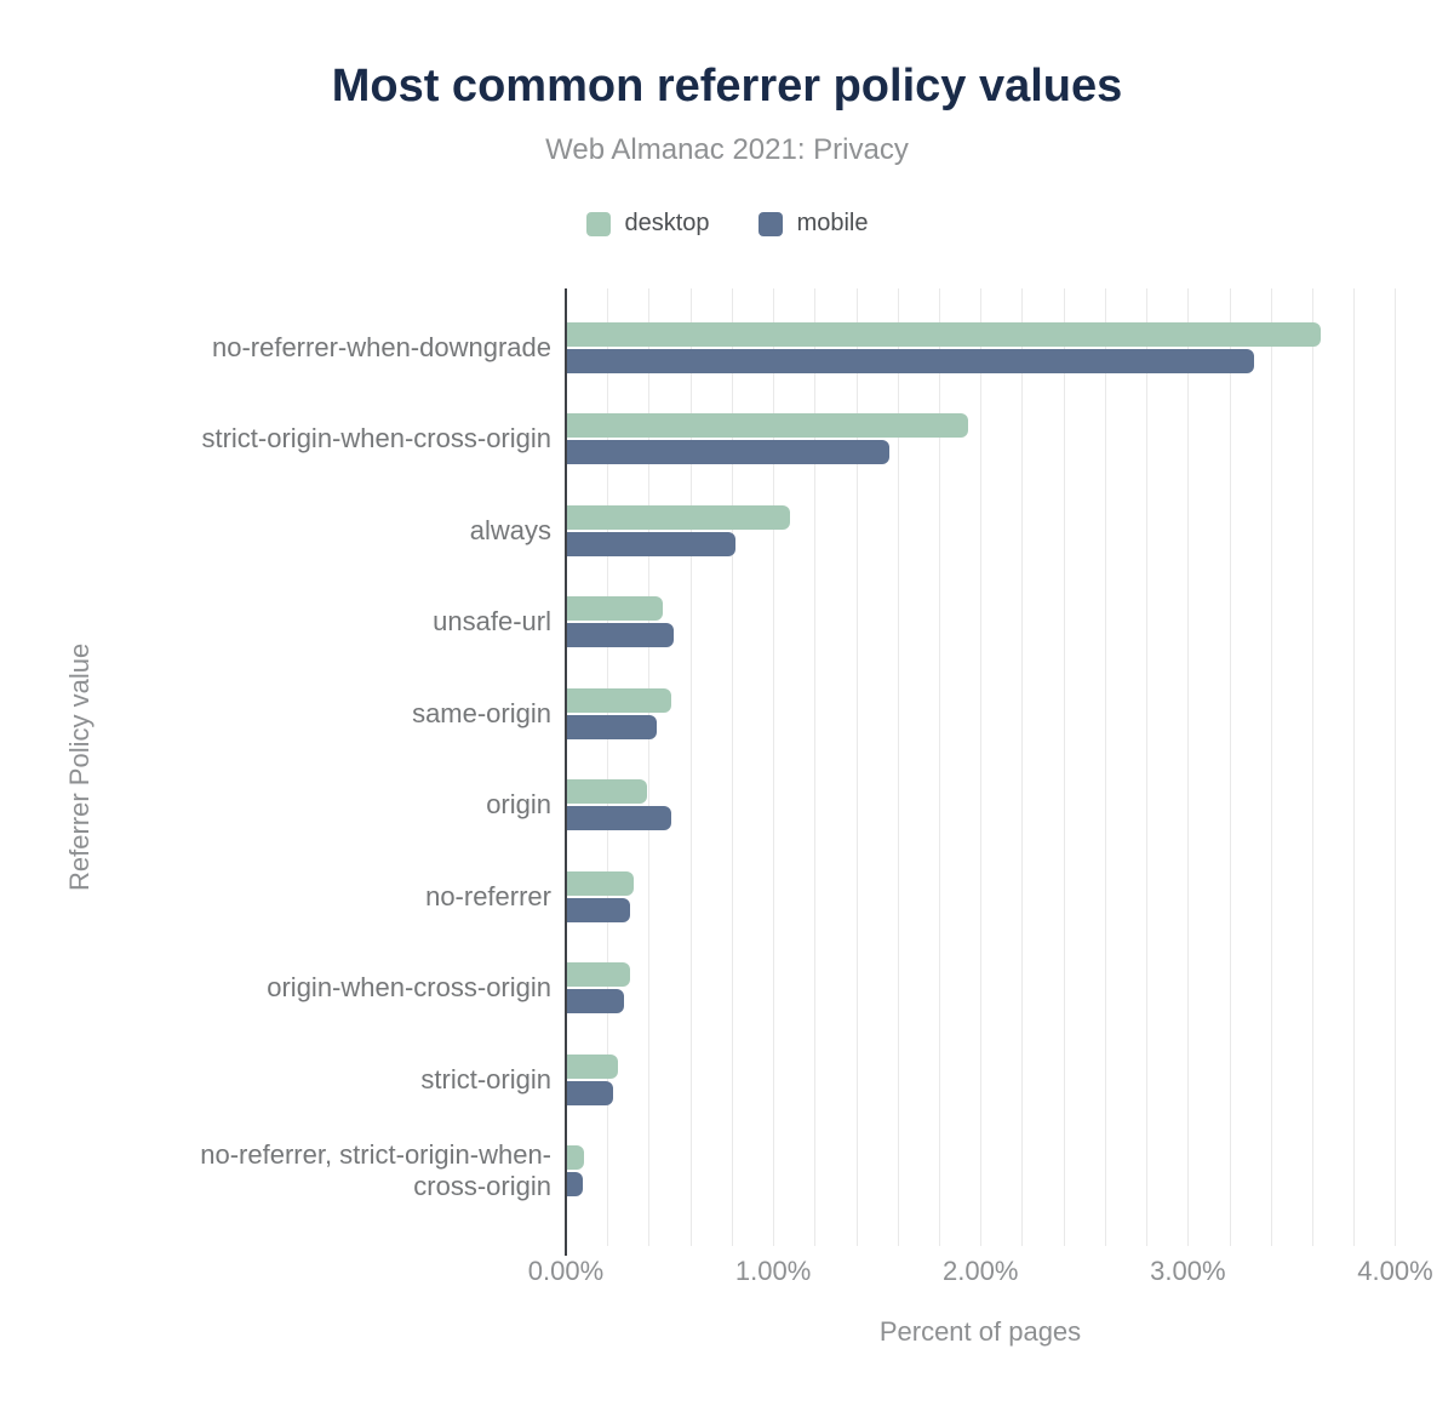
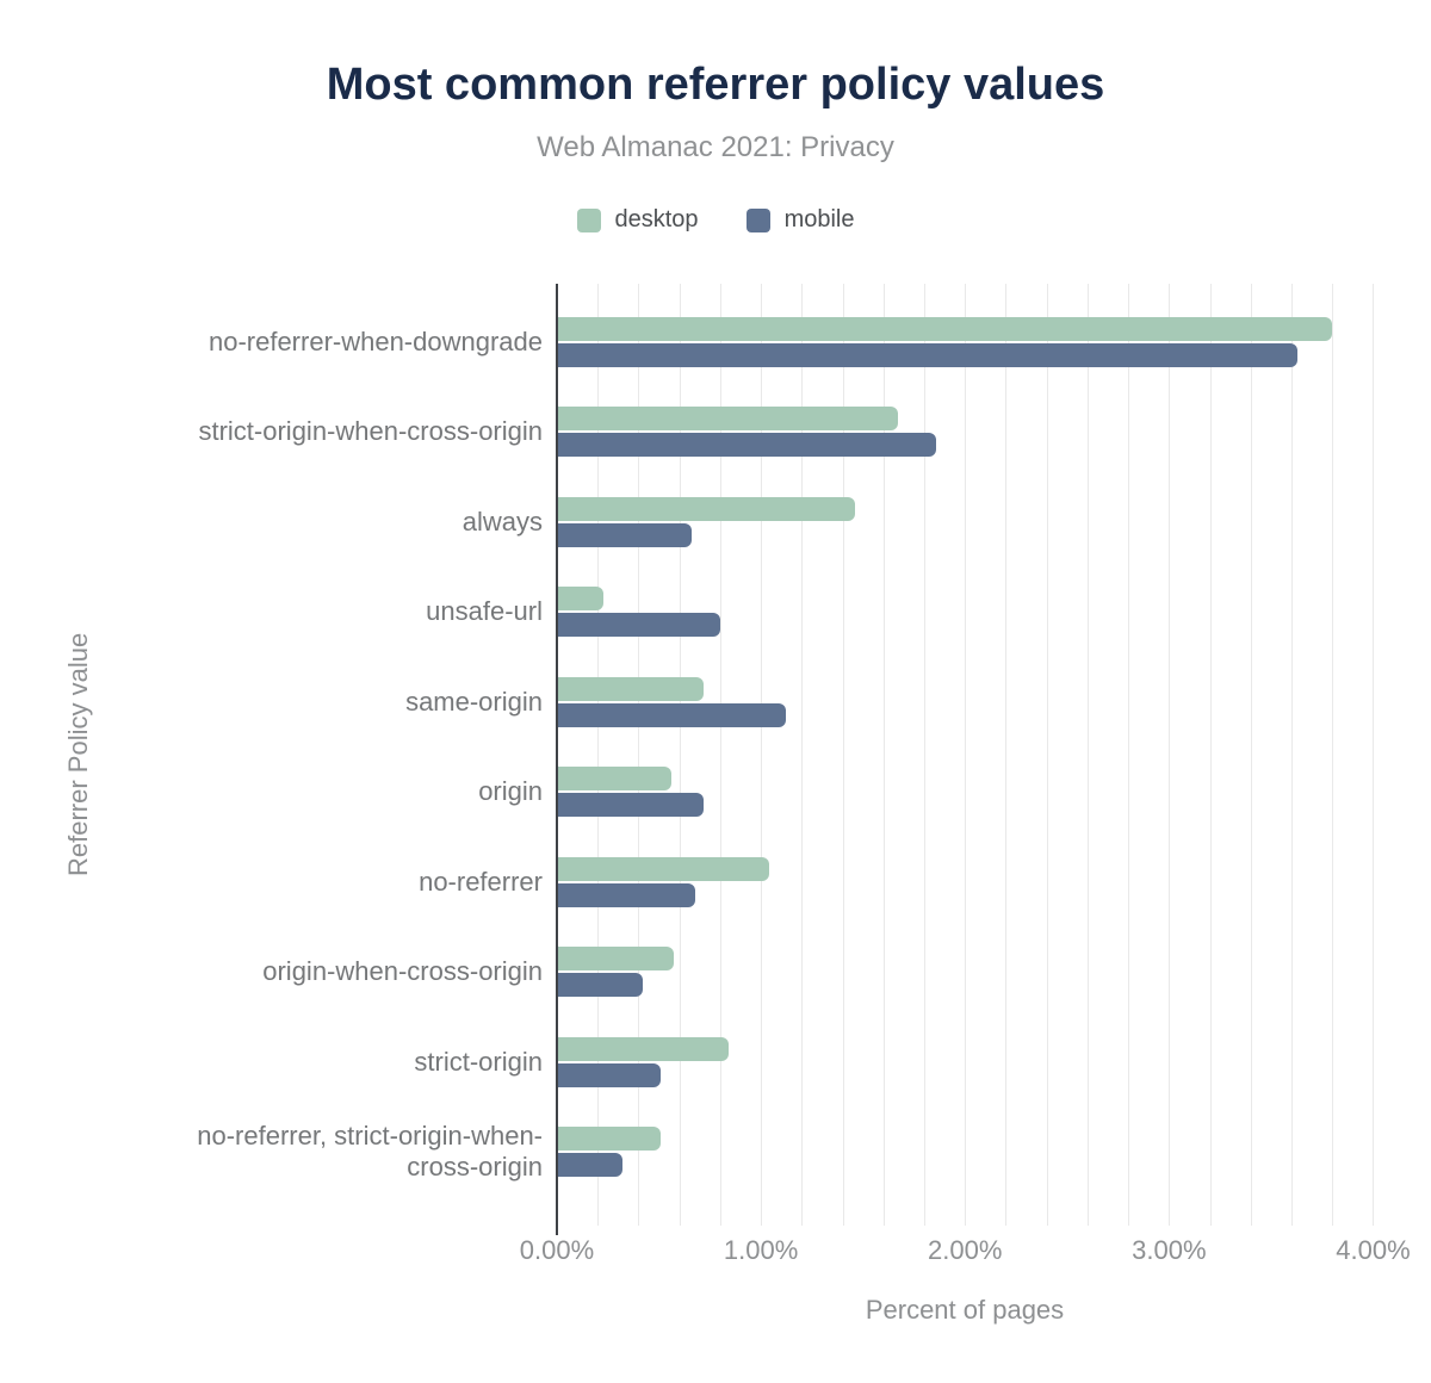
desktop/no-referrer-when-downgrade: 3.64% -> 3.80%
mobile/no-referrer-when-downgrade: 3.32% -> 3.63%
desktop/strict-origin-when-cross-origin: 1.94% -> 1.67%
mobile/strict-origin-when-cross-origin: 1.56% -> 1.86%
desktop/always: 1.08% -> 1.46%
mobile/always: 0.82% -> 0.66%
desktop/unsafe-url: 0.47% -> 0.23%
mobile/unsafe-url: 0.52% -> 0.80%
desktop/same-origin: 0.51% -> 0.72%
mobile/same-origin: 0.44% -> 1.12%
desktop/origin: 0.39% -> 0.56%
mobile/origin: 0.51% -> 0.72%
desktop/no-referrer: 0.33% -> 1.04%
mobile/no-referrer: 0.31% -> 0.68%
desktop/origin-when-cross-origin: 0.31% -> 0.57%
mobile/origin-when-cross-origin: 0.28% -> 0.42%
desktop/strict-origin: 0.25% -> 0.84%
mobile/strict-origin: 0.23% -> 0.51%
desktop/no-referrer, strict-origin-when-cross-origin: 0.09% -> 0.51%
mobile/no-referrer, strict-origin-when-cross-origin: 0.08% -> 0.32%
